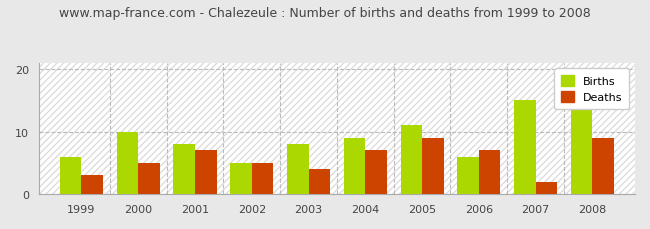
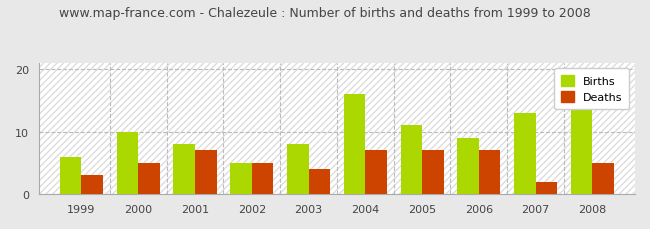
Births/2004: 9 -> 16
Deaths/2005: 9 -> 7
Births/2006: 6 -> 9
Births/2007: 15 -> 13
Deaths/2008: 9 -> 5
